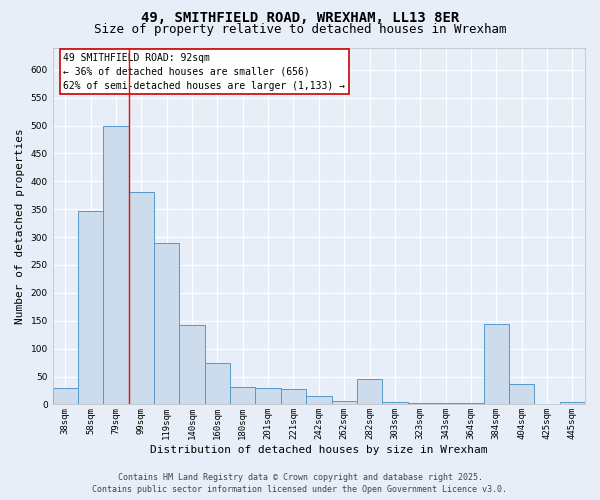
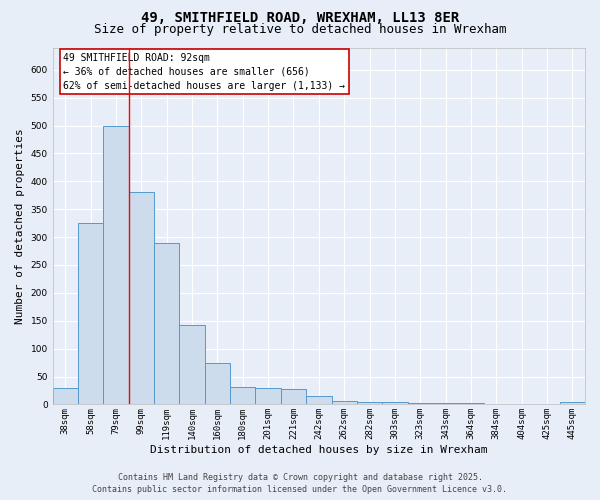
58sqm: 346 -> 325
282sqm: 46 -> 4
384sqm: 144 -> 1
404sqm: 36 -> 1
